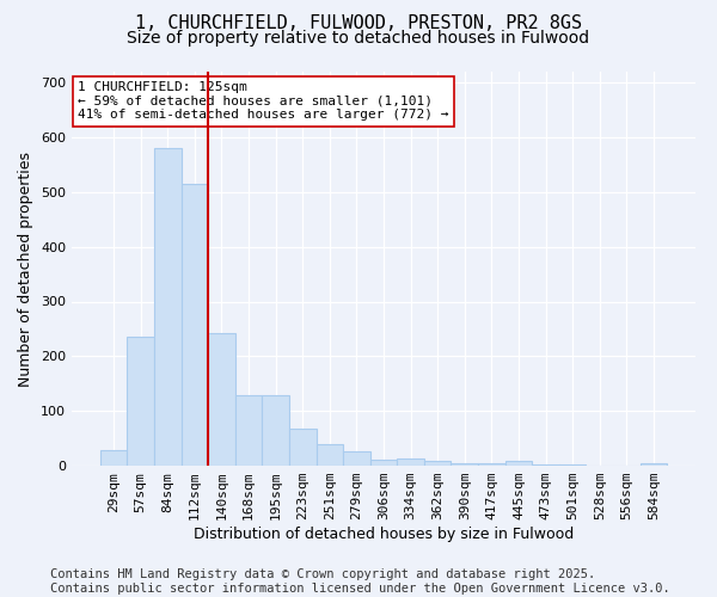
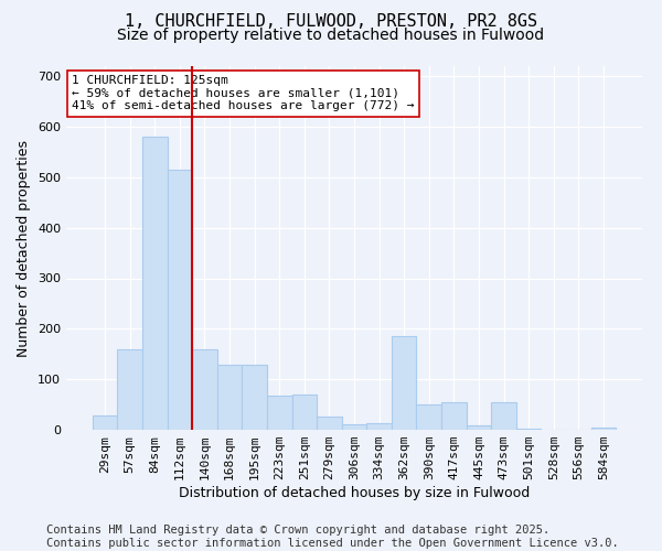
57sqm: 235 -> 160
140sqm: 242 -> 160
251sqm: 40 -> 70
362sqm: 8 -> 185
390sqm: 5 -> 50
417sqm: 5 -> 55
473sqm: 2 -> 55
